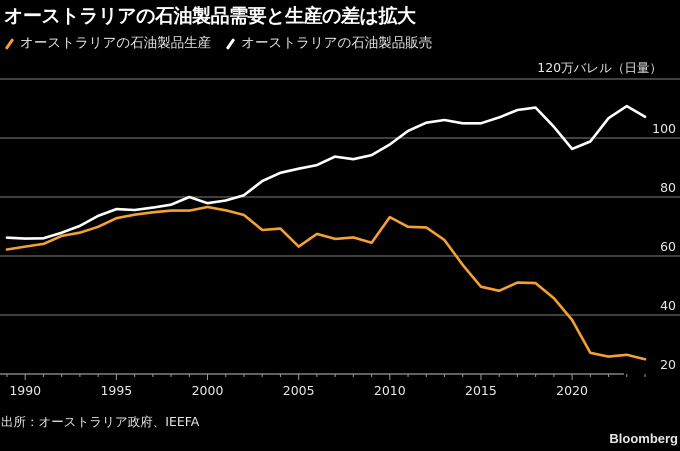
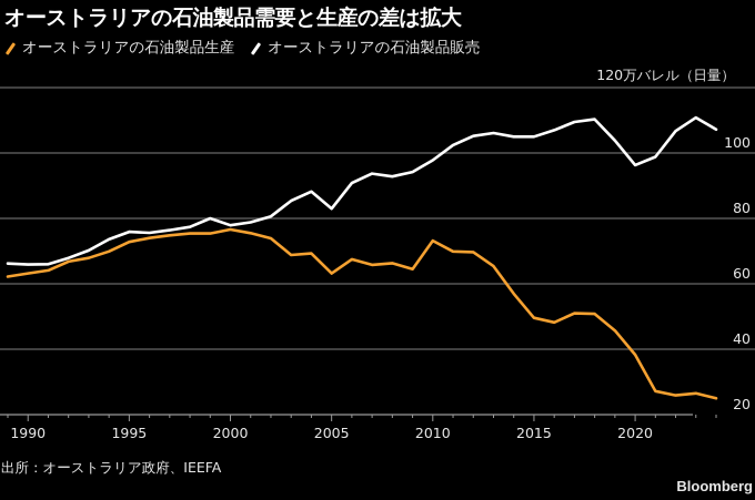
オーストラリアの石油製品販売/2005: 90 -> 83
